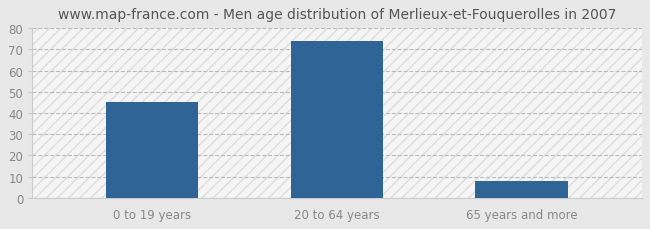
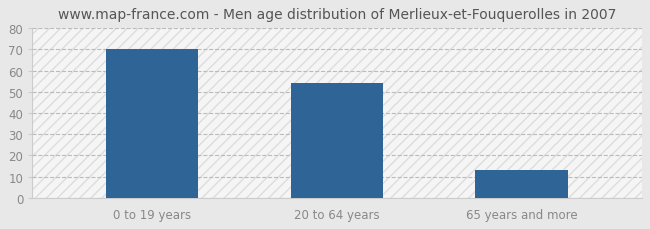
0 to 19 years: 45 -> 70
20 to 64 years: 74 -> 54
65 years and more: 8 -> 13
